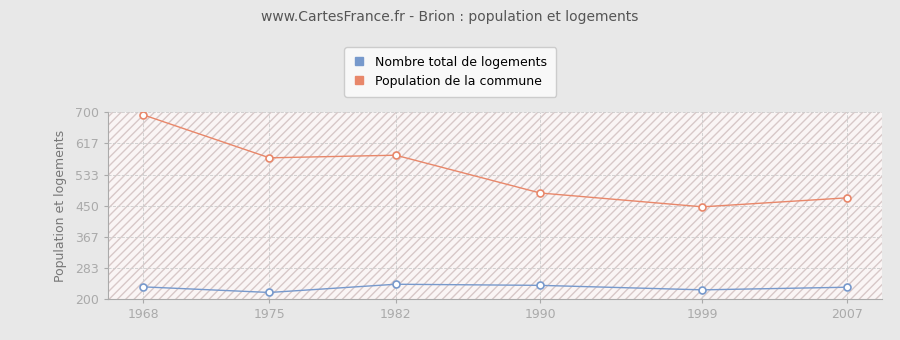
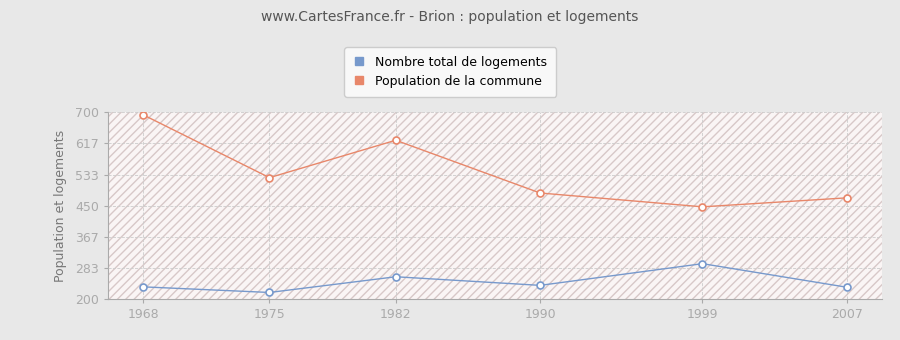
Population de la commune/1975: 578 -> 525
Nombre total de logements/1982: 240 -> 260
Population de la commune/1982: 585 -> 625
Nombre total de logements/1999: 225 -> 295
